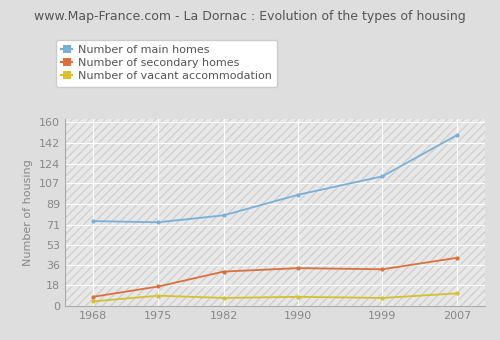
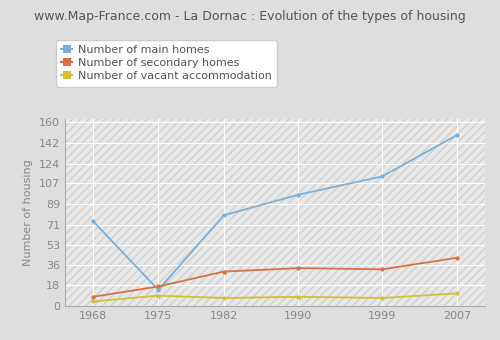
Number of main homes/1975: 73 -> 14
